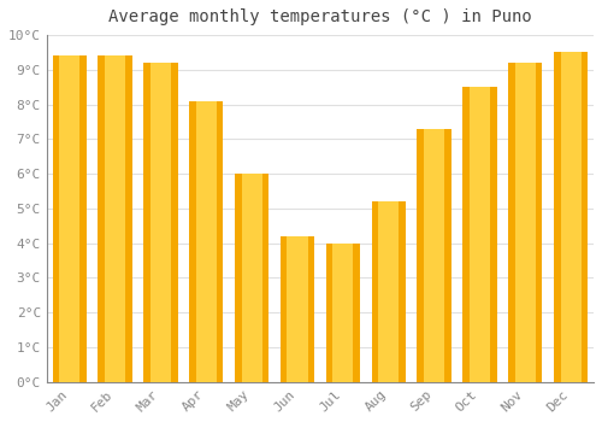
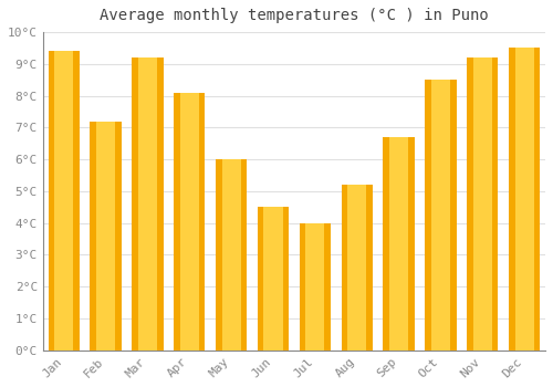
Feb: 9.4°C -> 7.2°C
Jun: 4.2°C -> 4.5°C
Sep: 7.3°C -> 6.7°C
